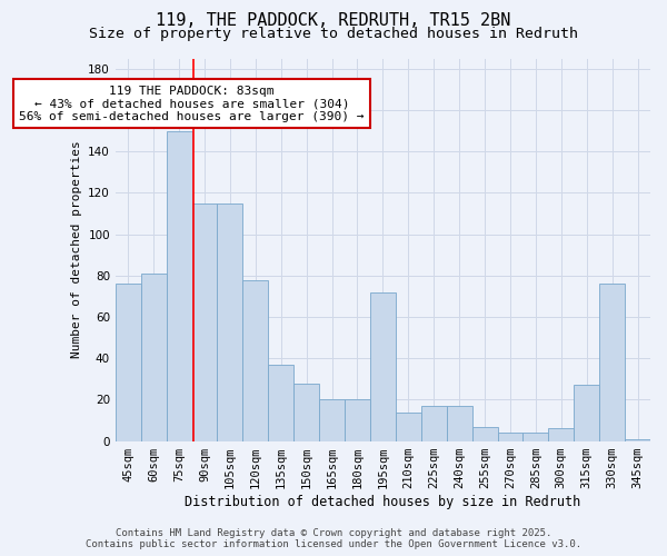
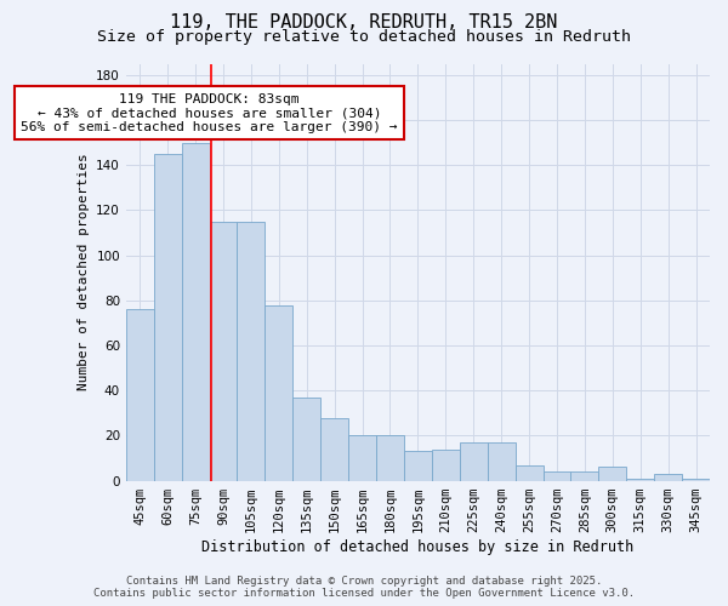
60sqm: 81 -> 145
195sqm: 72 -> 13
315sqm: 27 -> 1
330sqm: 76 -> 3
